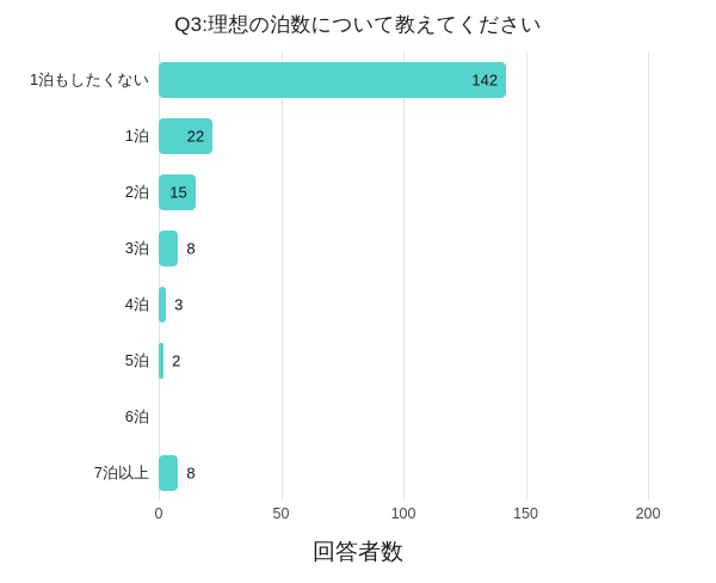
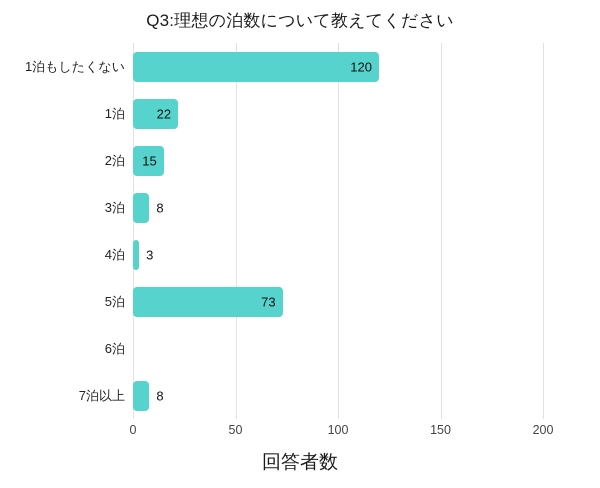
1泊もしたくない: 142 -> 120
5泊: 2 -> 73
